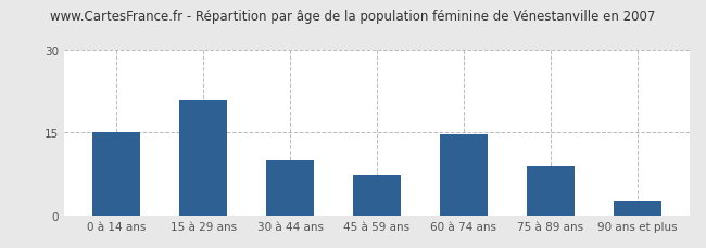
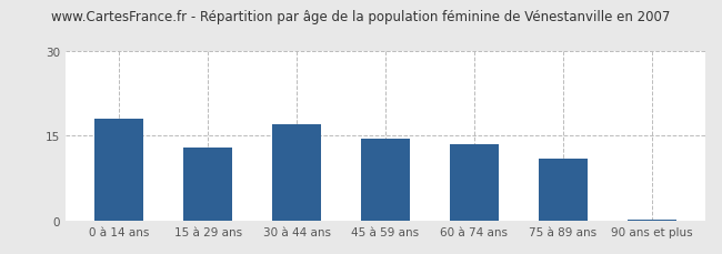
0 à 14 ans: 15.0 -> 18.0
15 à 29 ans: 21.0 -> 13.0
30 à 44 ans: 10.0 -> 17.0
45 à 59 ans: 7.2 -> 14.5
60 à 74 ans: 14.6 -> 13.5
75 à 89 ans: 9.0 -> 11.0
90 ans et plus: 2.6 -> 0.3
